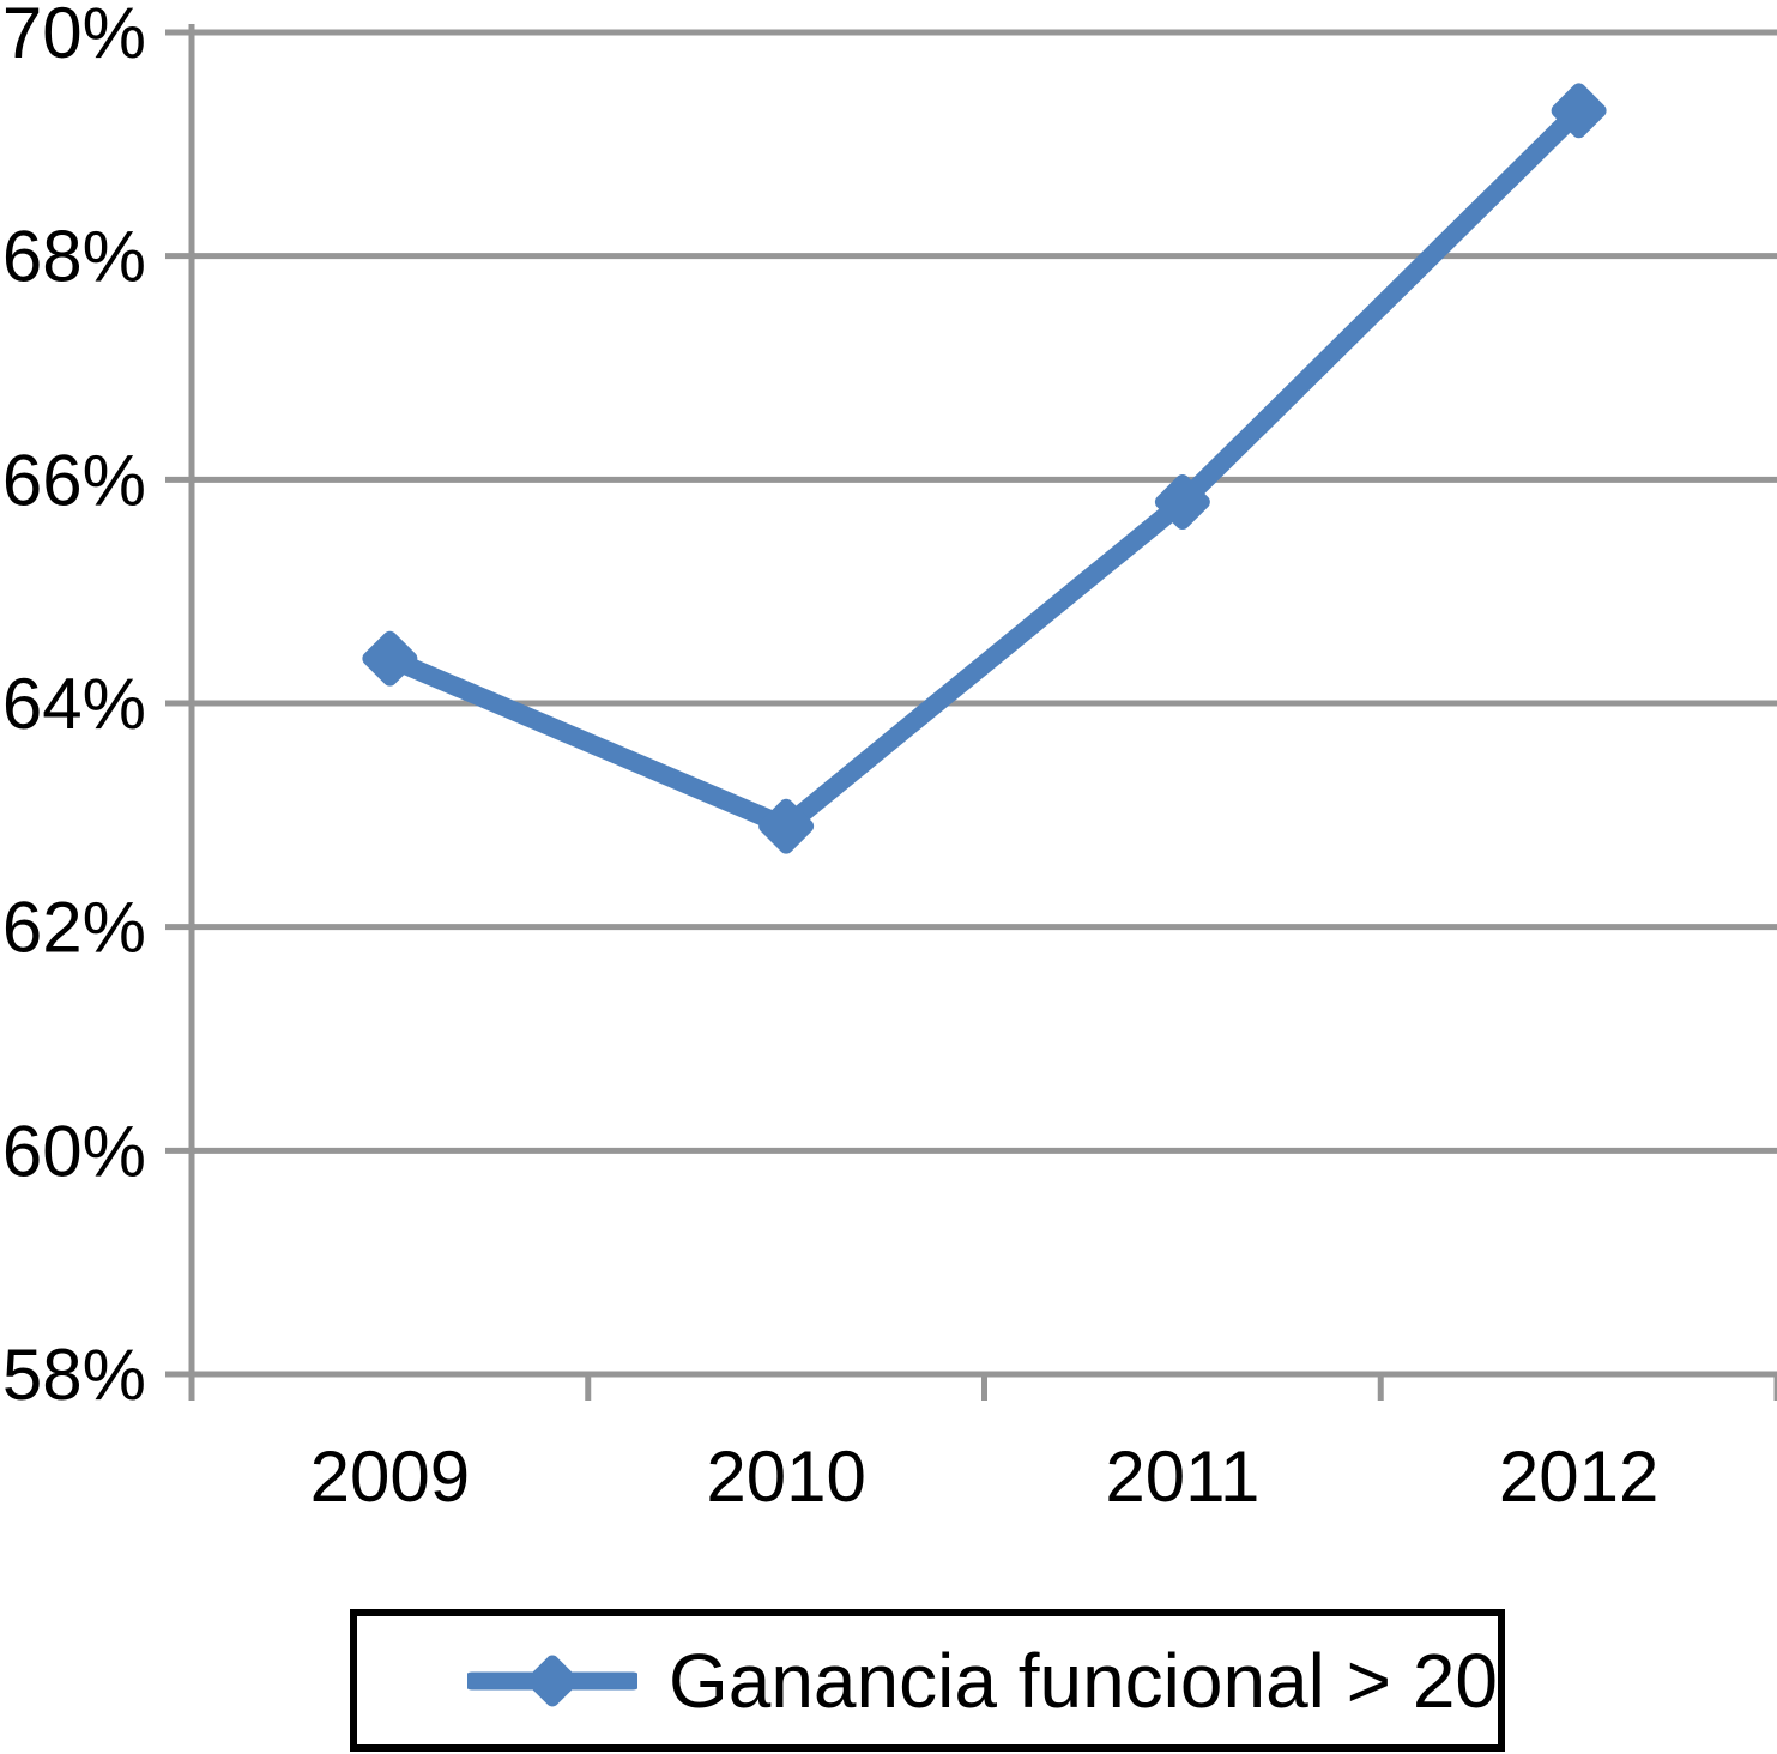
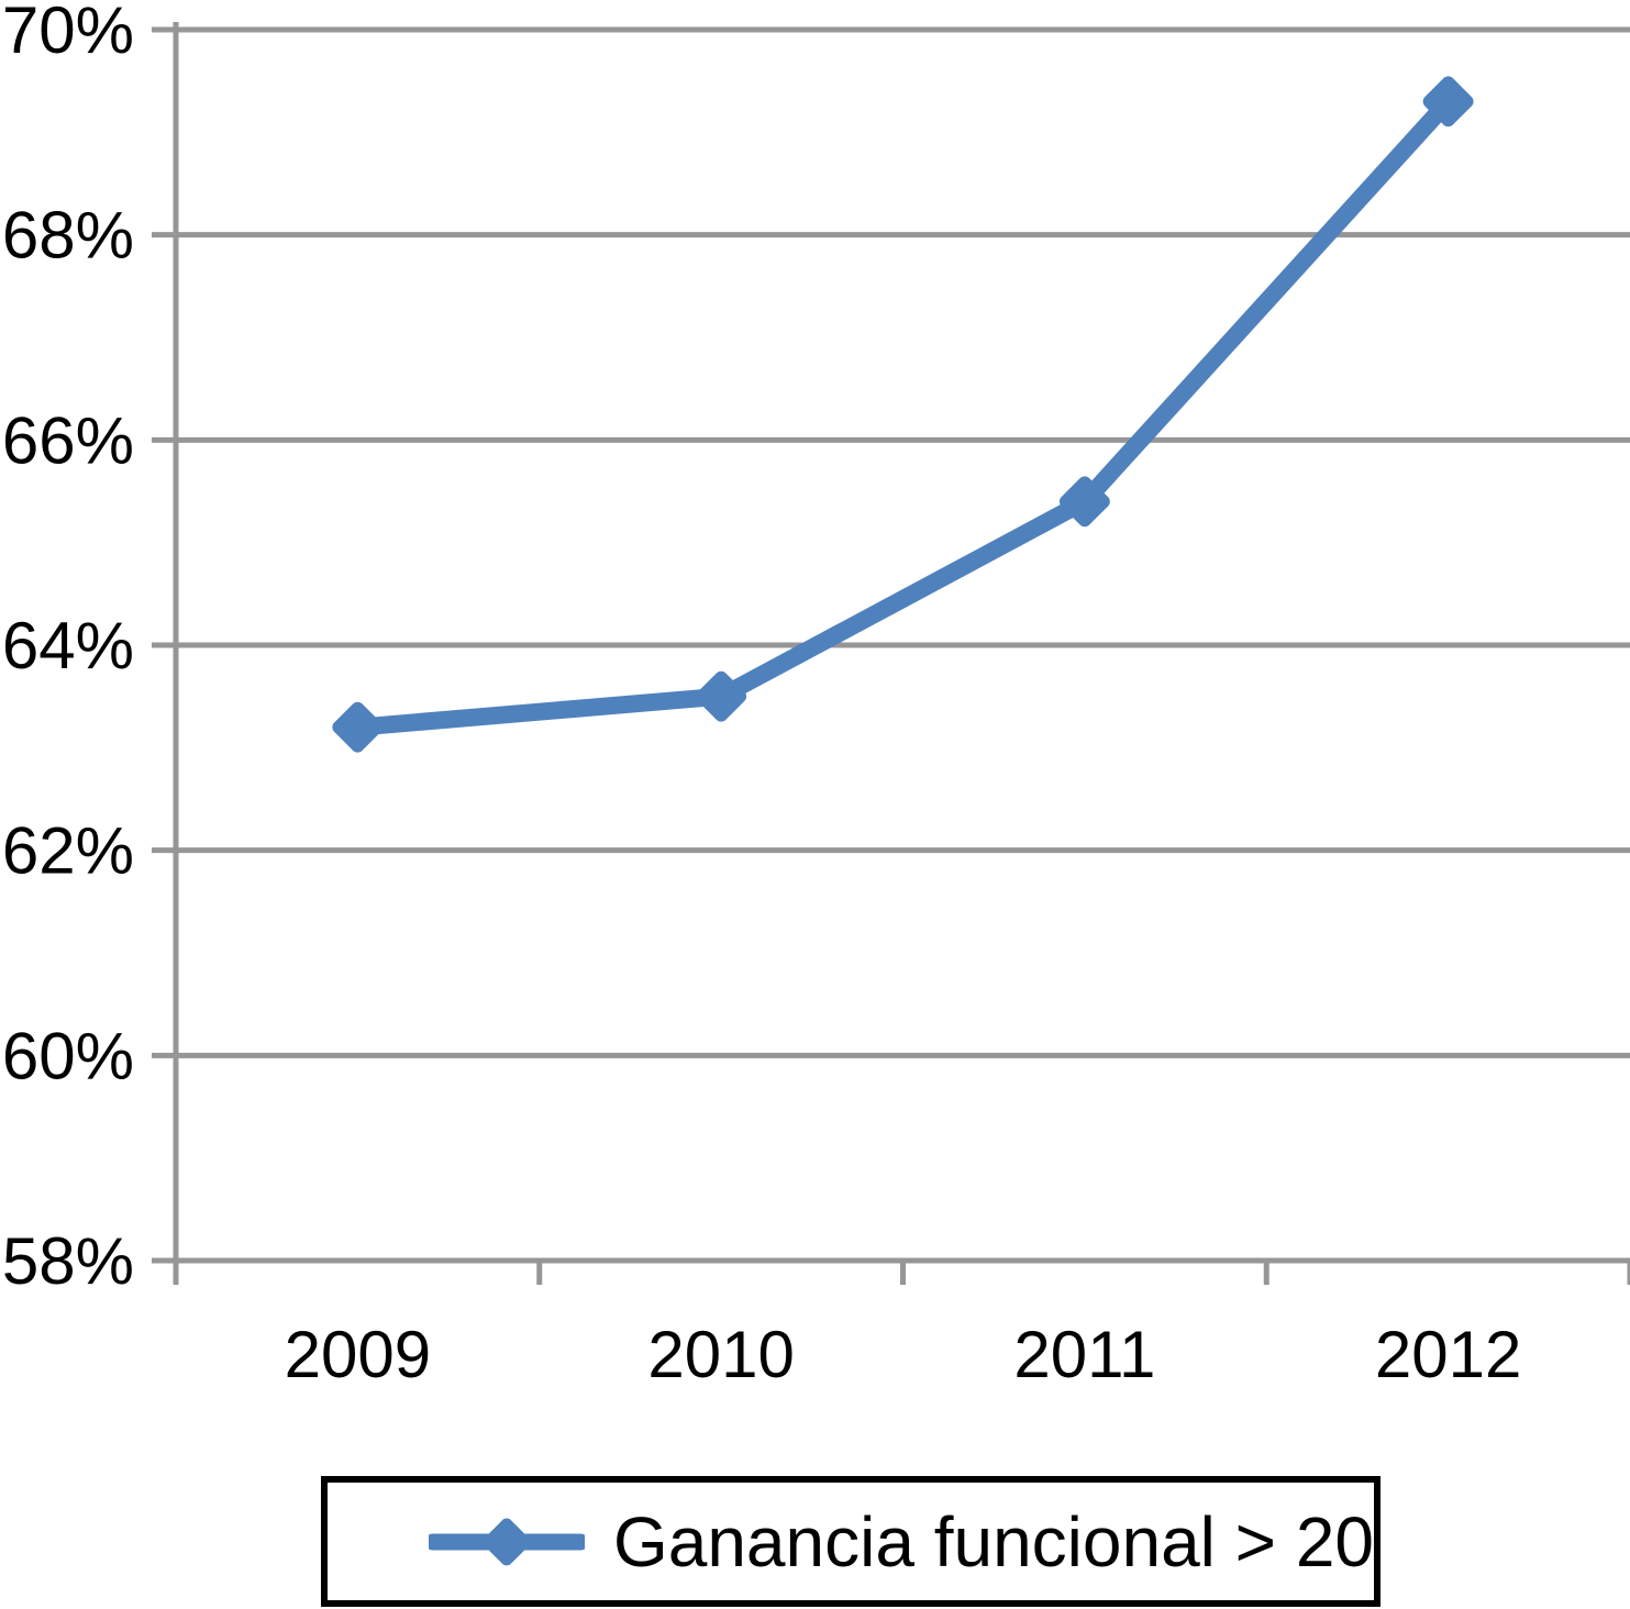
2009: 64.4% -> 63.2%
2010: 62.9% -> 63.5%
2011: 65.8% -> 65.4%
